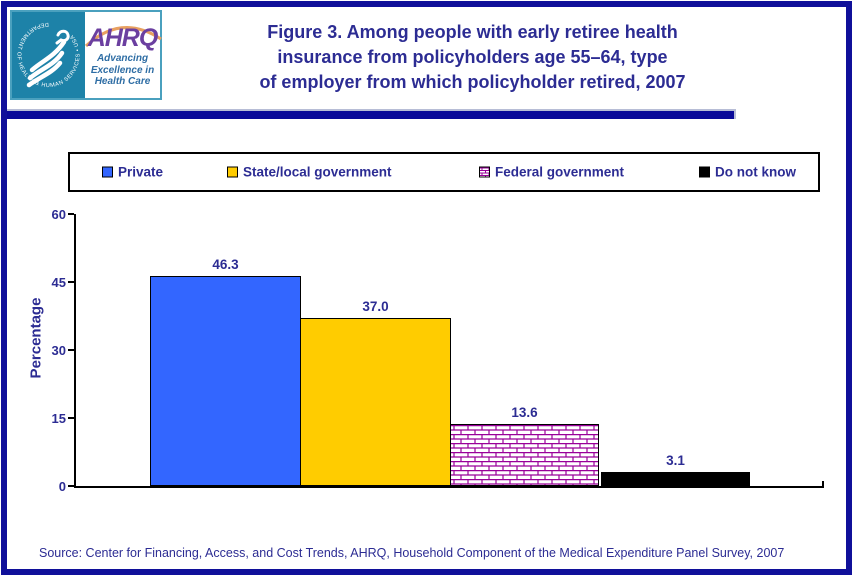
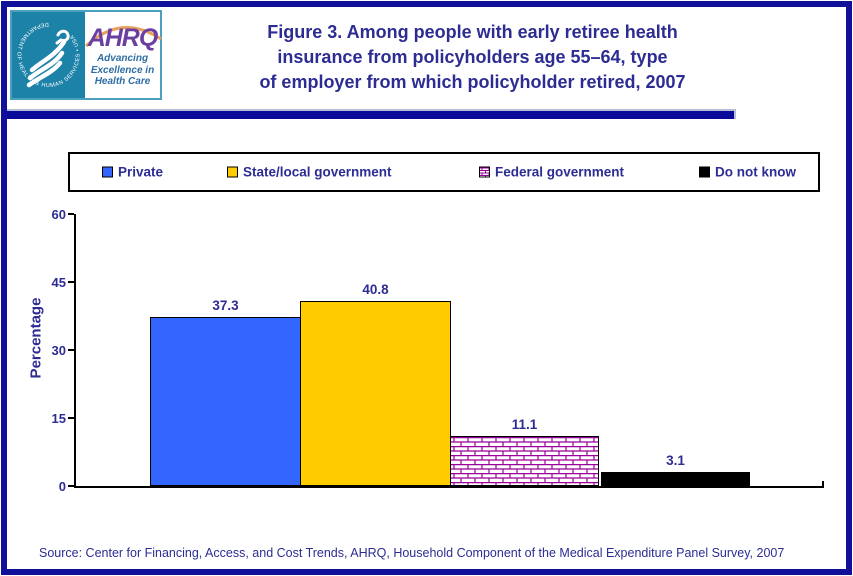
Private: 46.3 -> 37.3
State/local government: 37.0 -> 40.8
Federal government: 13.6 -> 11.1
